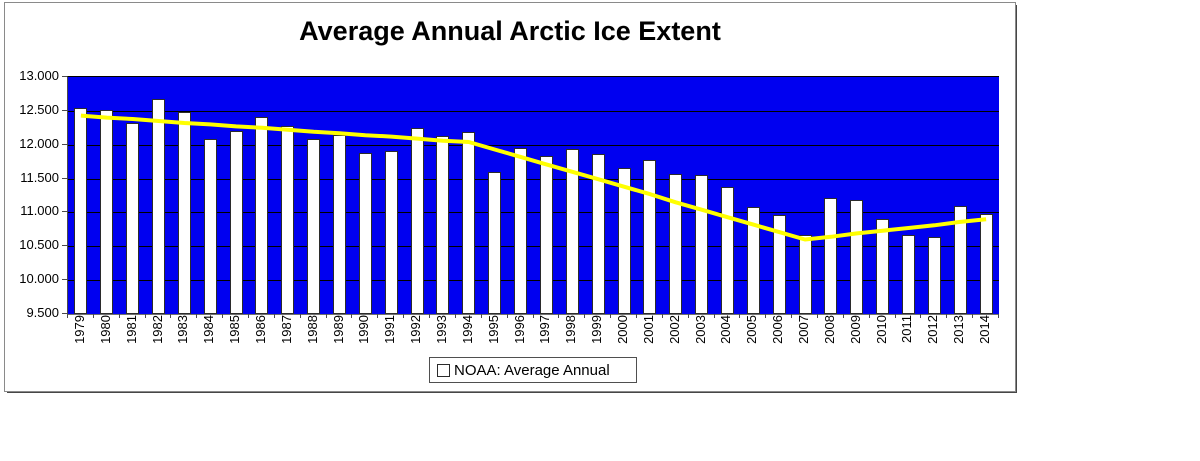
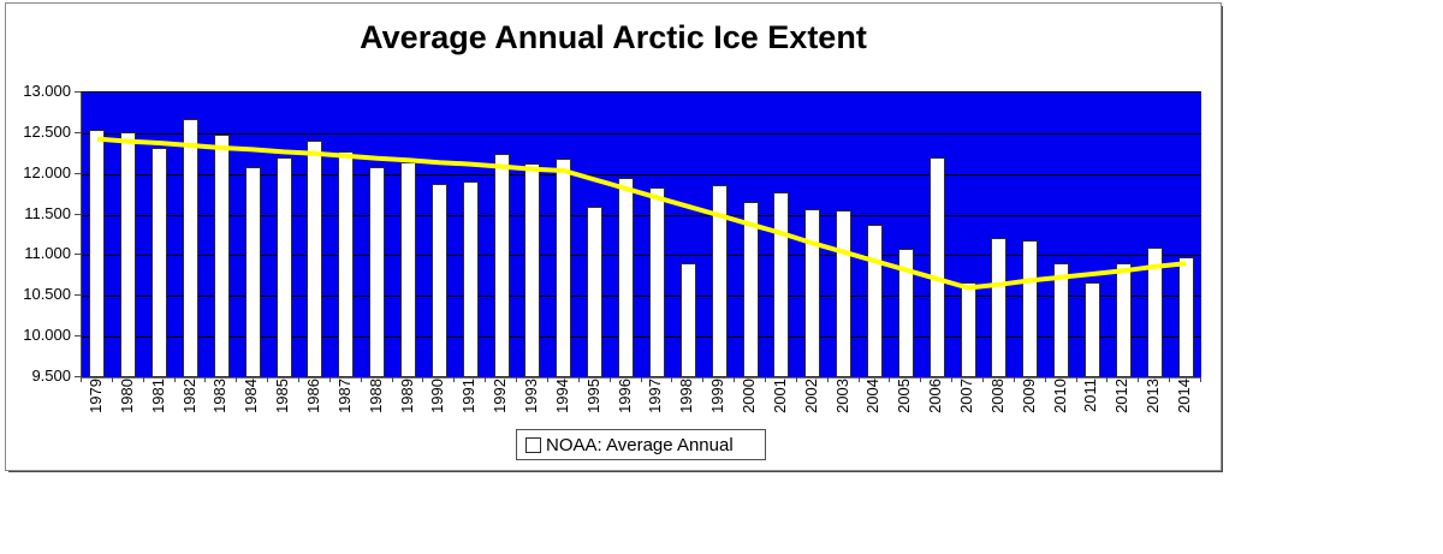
NOAA: Average Annual/1998: 11.9 -> 10.9
NOAA: Average Annual/2006: 11.0 -> 12.2
NOAA: Average Annual/2012: 10.6 -> 10.9
